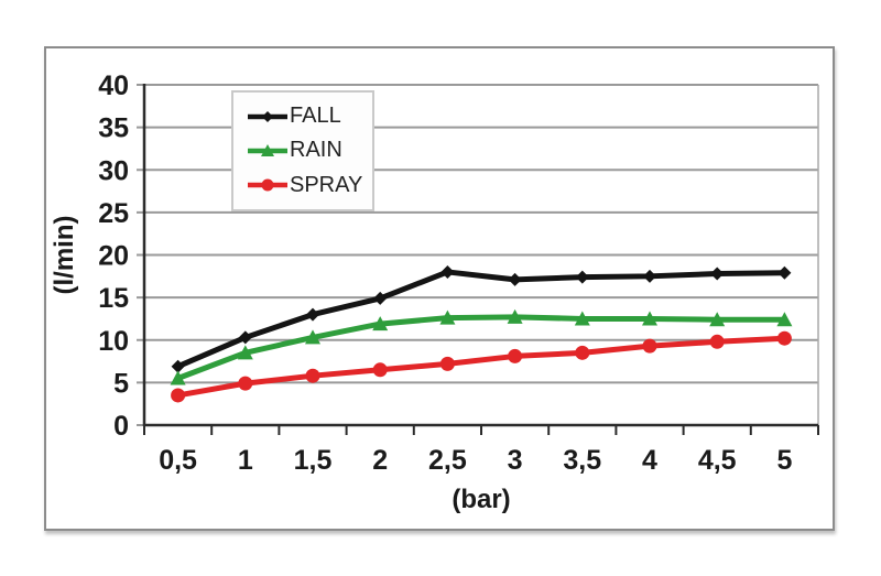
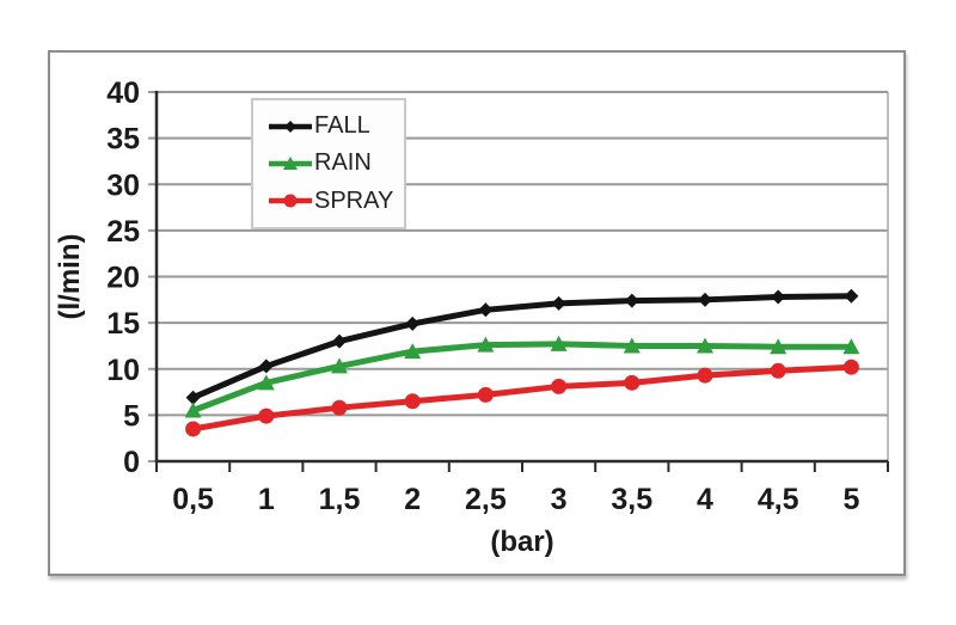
FALL/2,5: 18 -> 16
